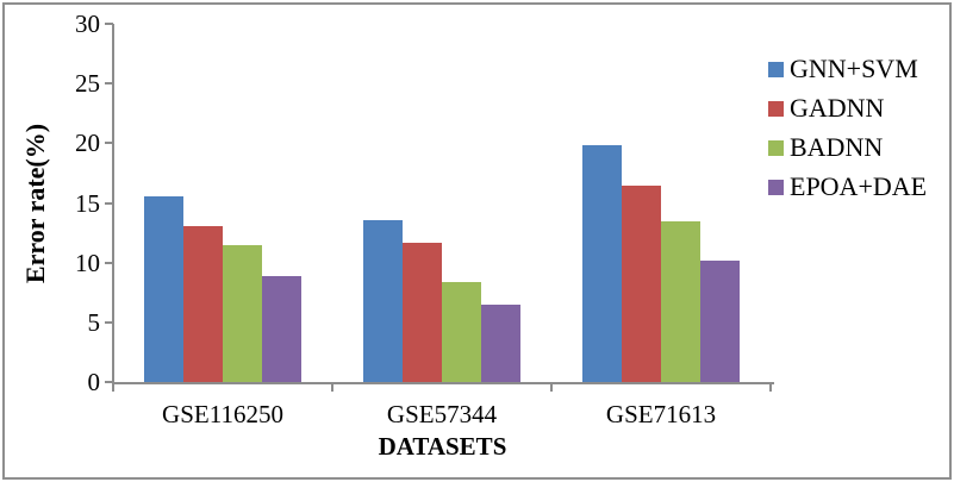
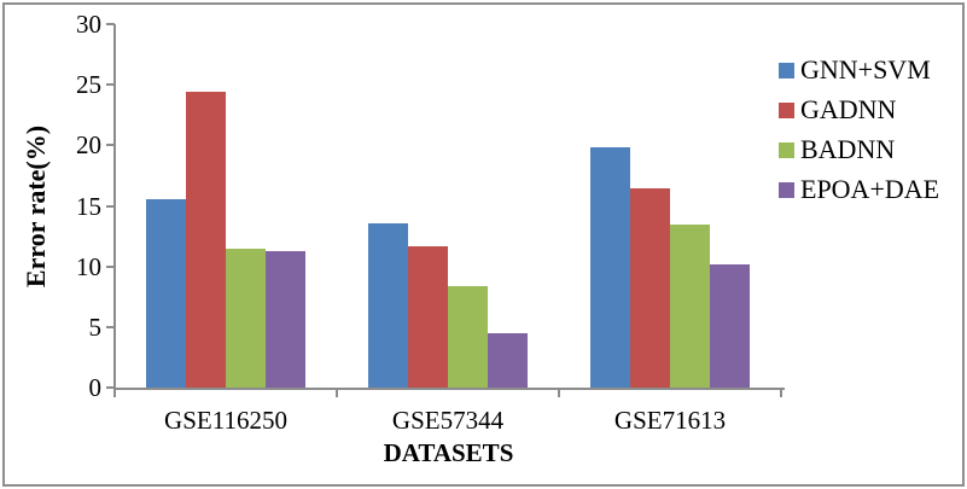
GADNN/GSE116250: 13.1 -> 24.4
EPOA+DAE/GSE116250: 8.9 -> 11.3
EPOA+DAE/GSE57344: 6.5 -> 4.5
